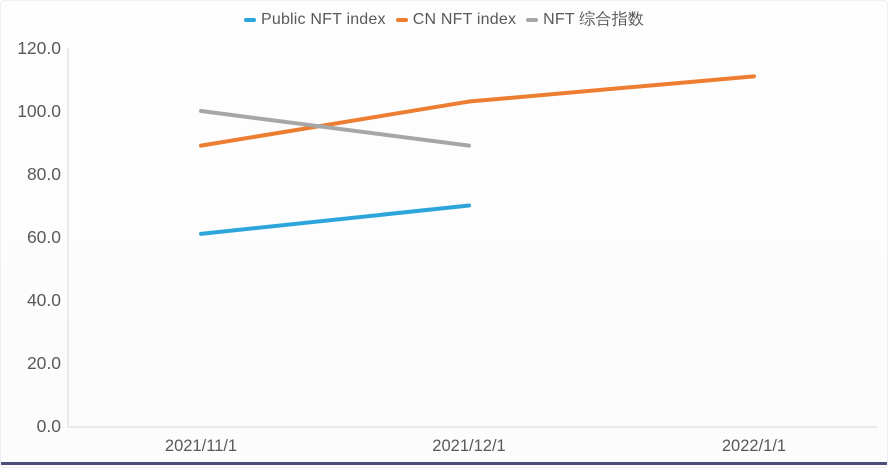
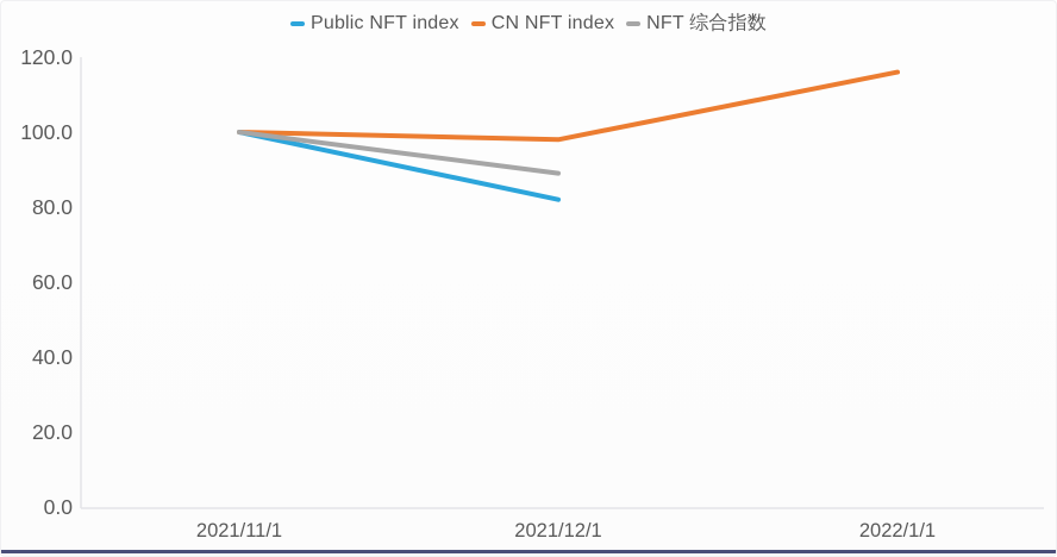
Public NFT index/2021/11/1: 61 -> 100
CN NFT index/2021/11/1: 89 -> 100
Public NFT index/2021/12/1: 70 -> 82
CN NFT index/2021/12/1: 103 -> 98
CN NFT index/2022/1/1: 111 -> 116
